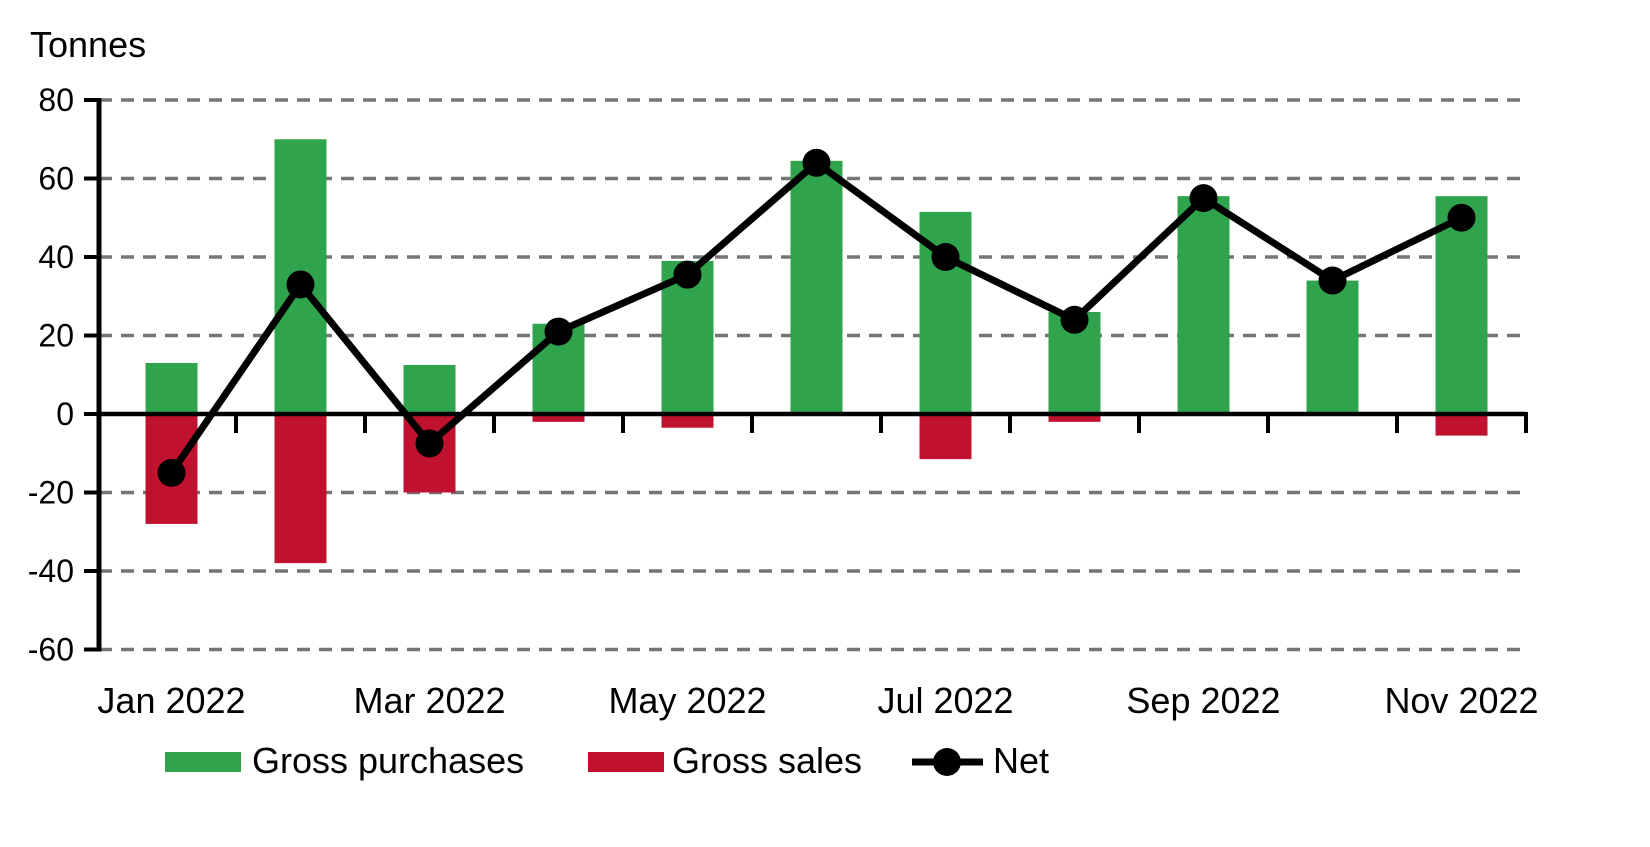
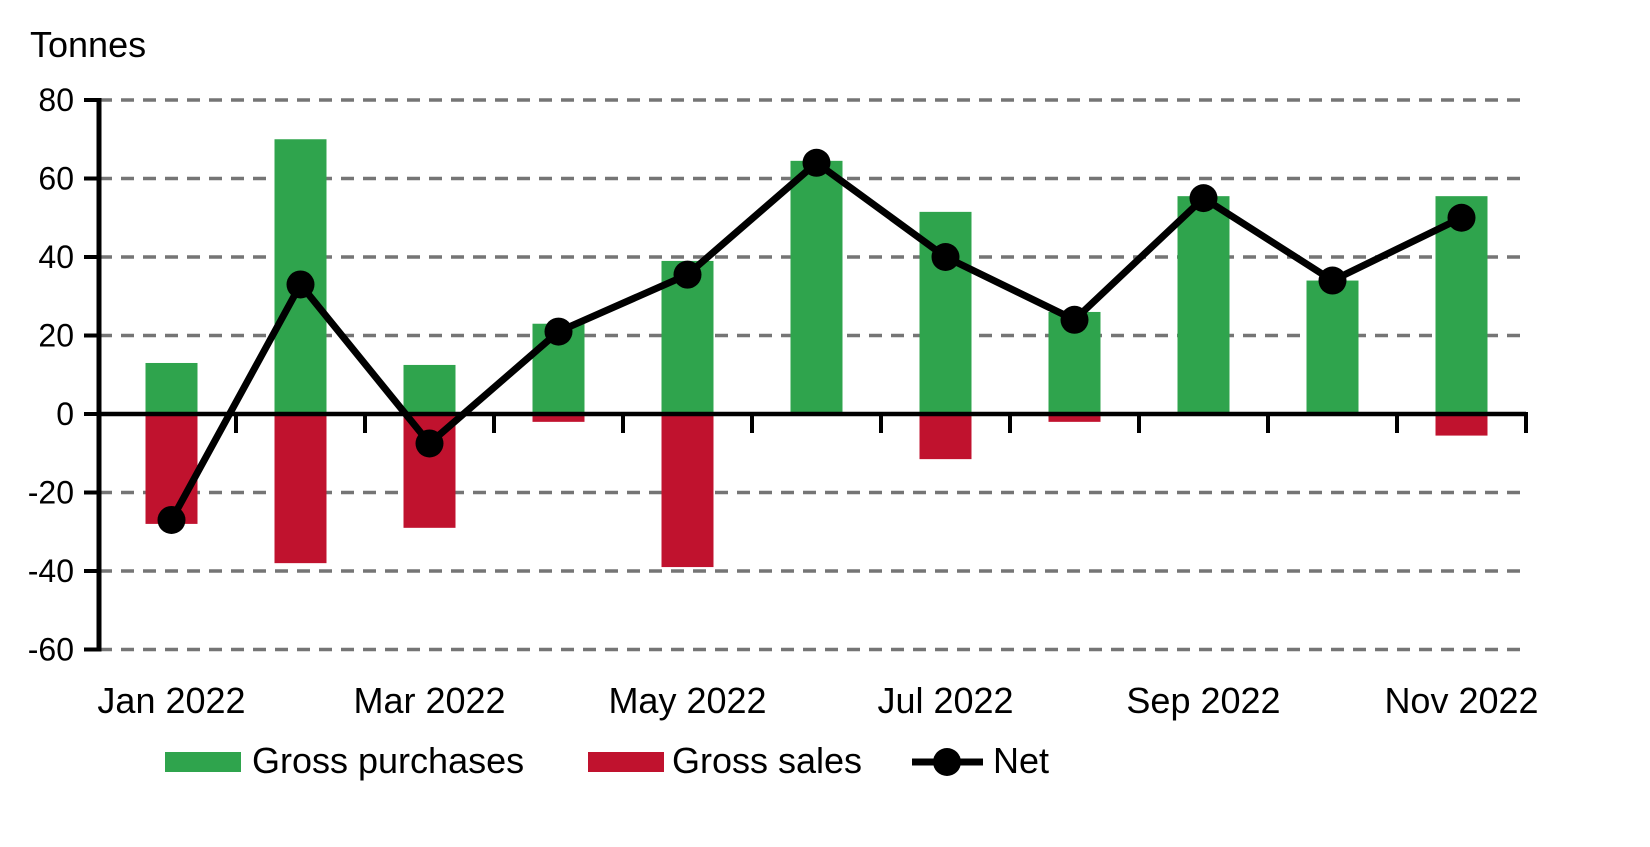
Net/Jan 2022: -15 -> -27
Gross sales/Mar 2022: -20 -> -29
Gross sales/May 2022: -4 -> -39
